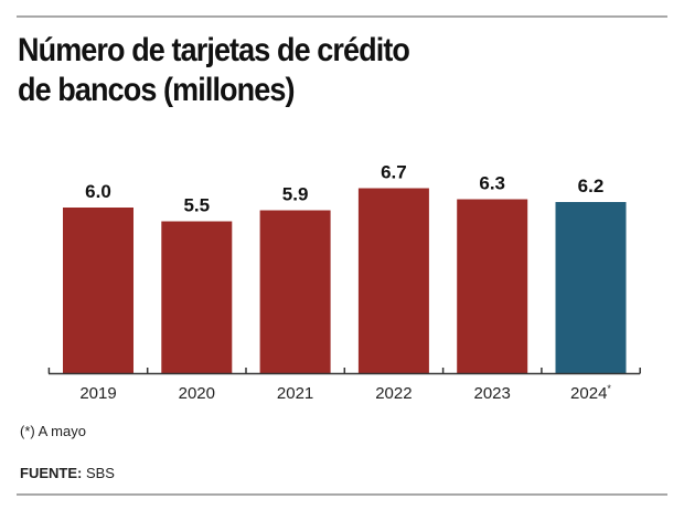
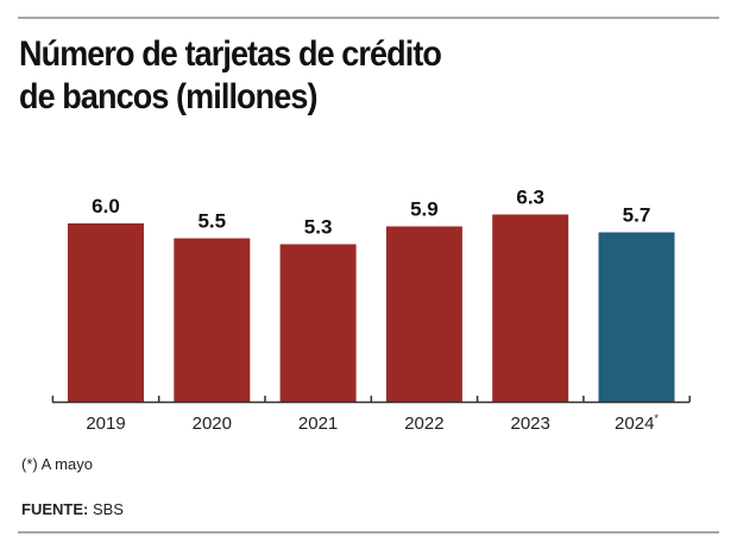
2021: 5.9 -> 5.3
2022: 6.7 -> 5.9
2024*: 6.2 -> 5.7
